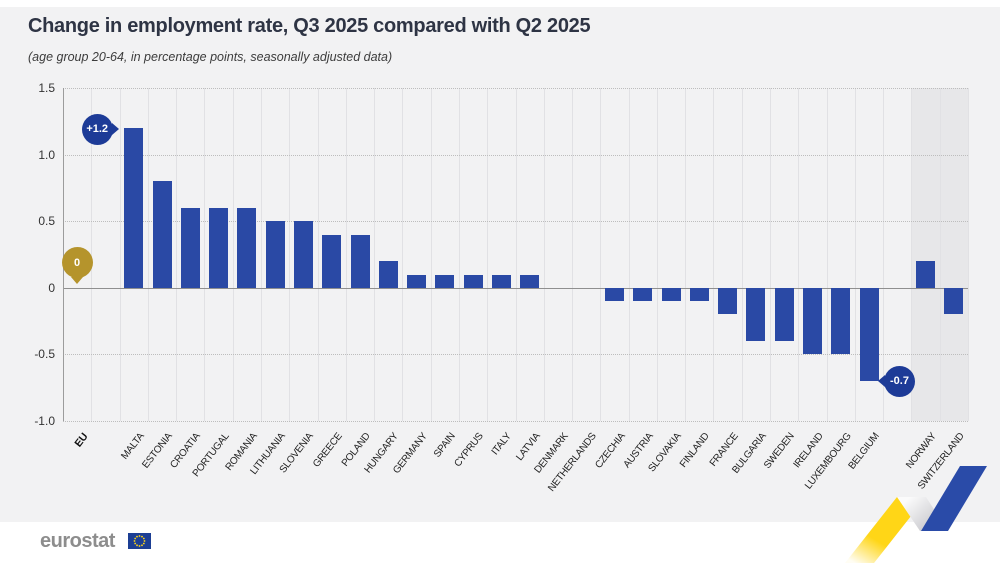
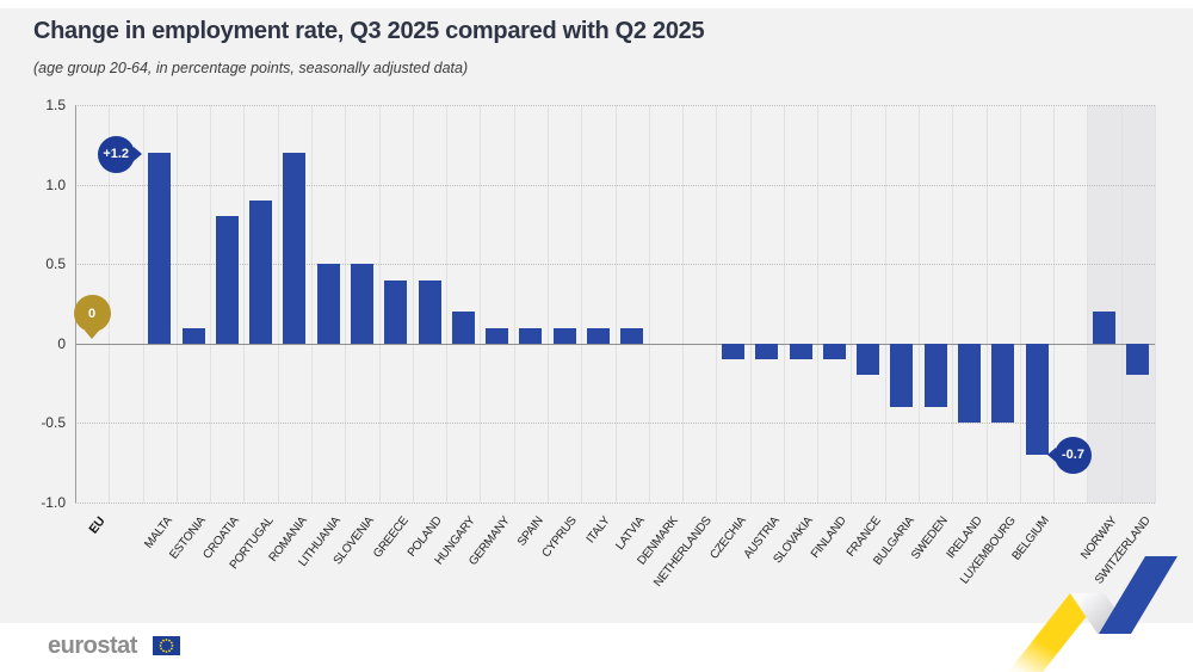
ESTONIA: 0.8 -> 0.1
CROATIA: 0.6 -> 0.8
PORTUGAL: 0.6 -> 0.9
ROMANIA: 0.6 -> 1.2
